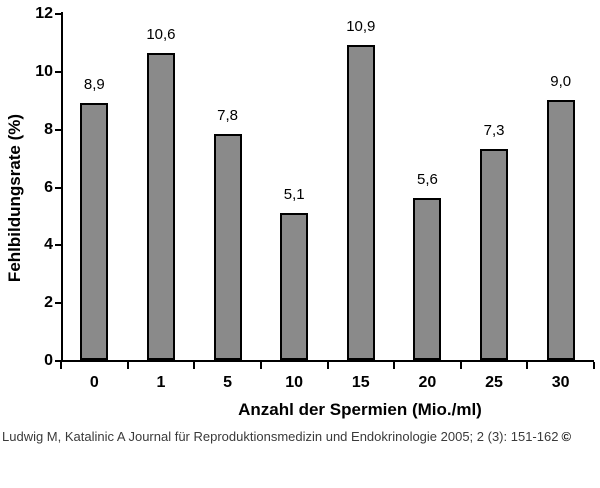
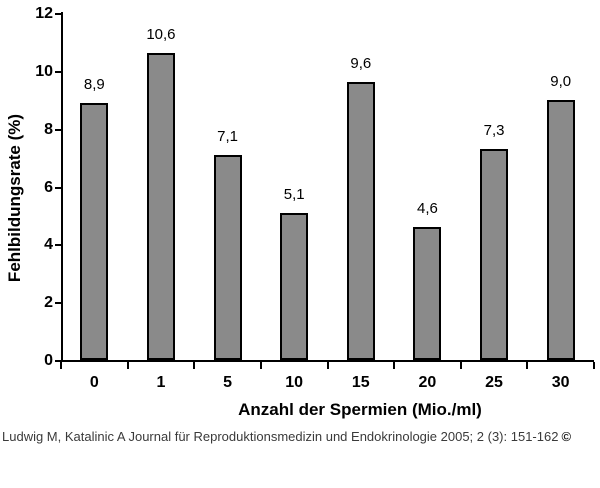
5: 7,8 -> 7,1
15: 10,9 -> 9,6
20: 5,6 -> 4,6
